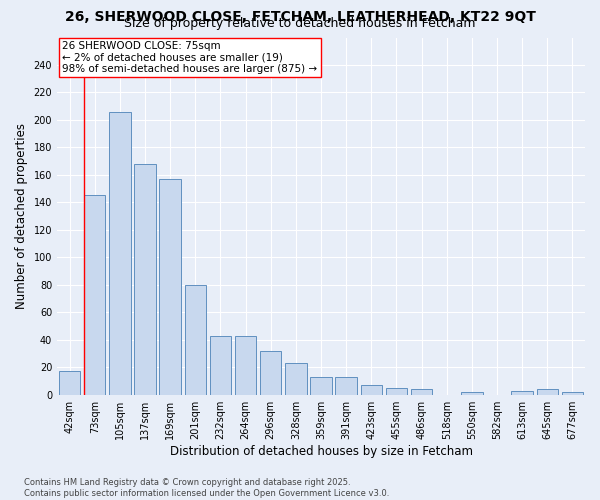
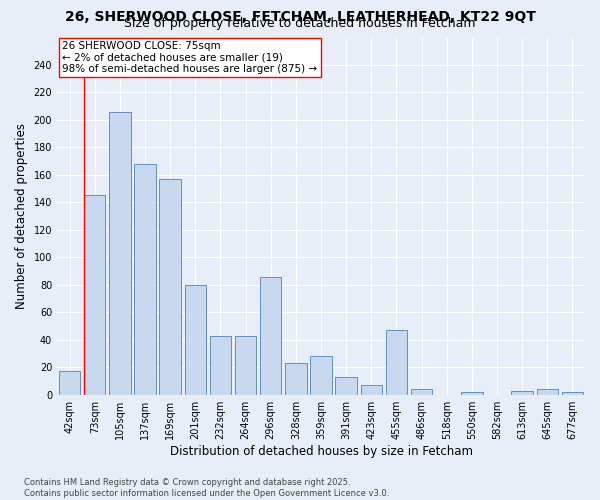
296sqm: 32 -> 86
359sqm: 13 -> 28
455sqm: 5 -> 47
